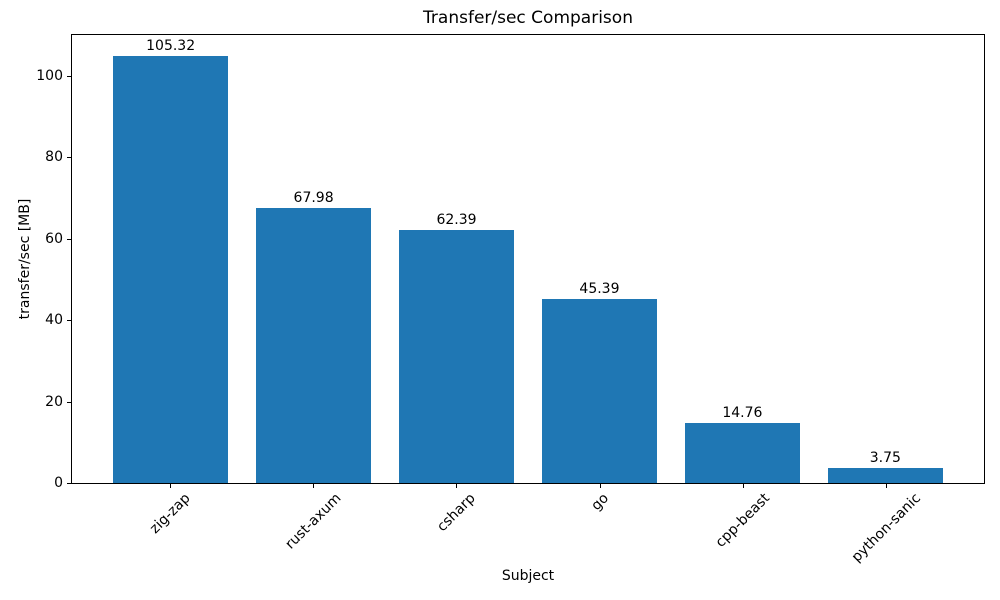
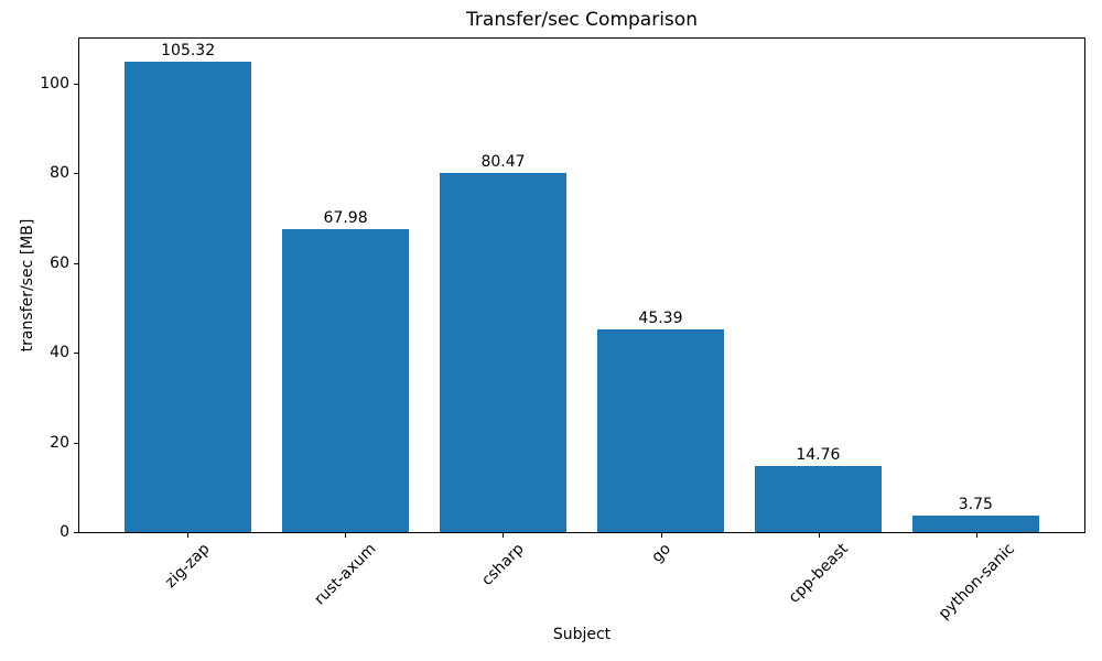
csharp: 62.39 -> 80.47
